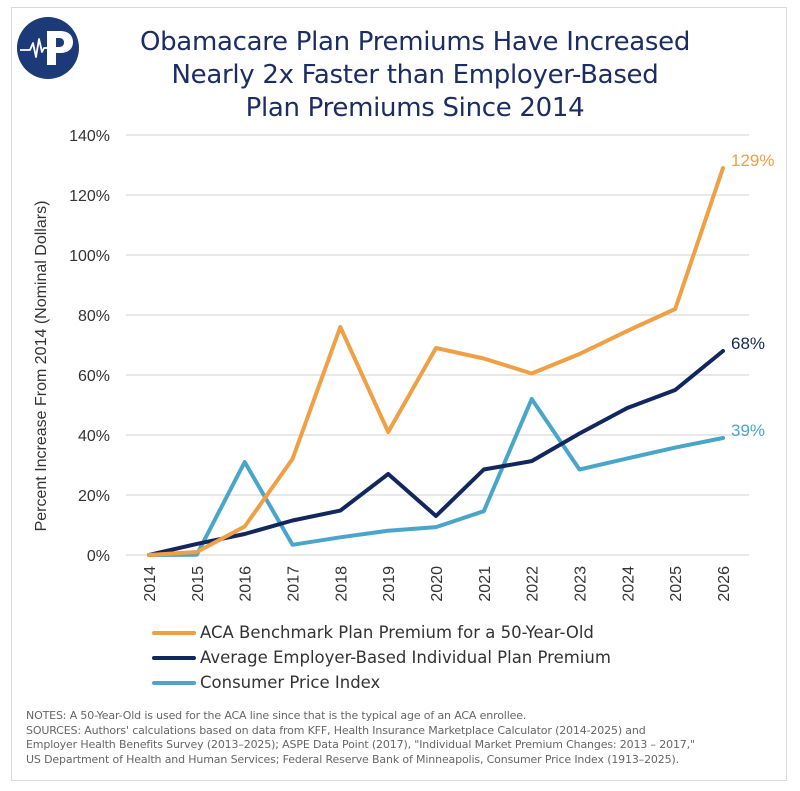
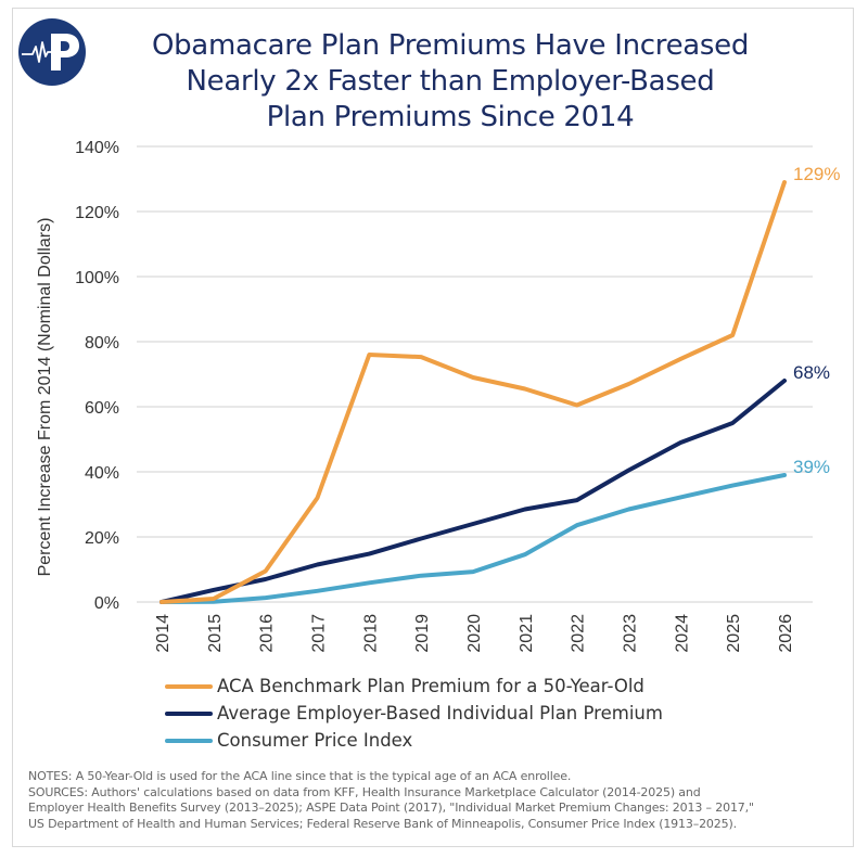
Consumer Price Index/2016: 31% -> 1%
ACA Benchmark Plan Premium for a 50-Year-Old/2019: 41% -> 75%
Average Employer-Based Individual Plan Premium/2019: 27% -> 20%
Average Employer-Based Individual Plan Premium/2020: 13% -> 24%
Consumer Price Index/2022: 52% -> 24%
